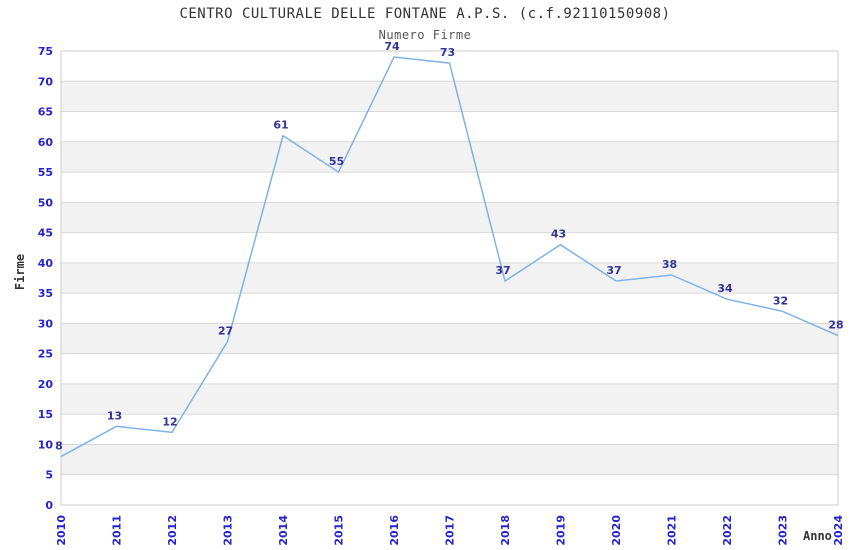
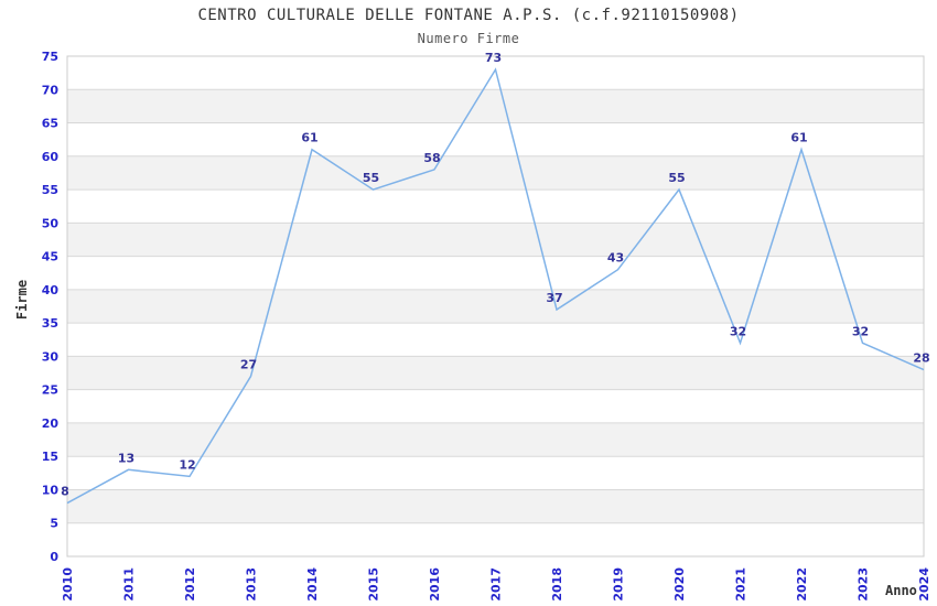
2016: 74 -> 58
2020: 37 -> 55
2021: 38 -> 32
2022: 34 -> 61
